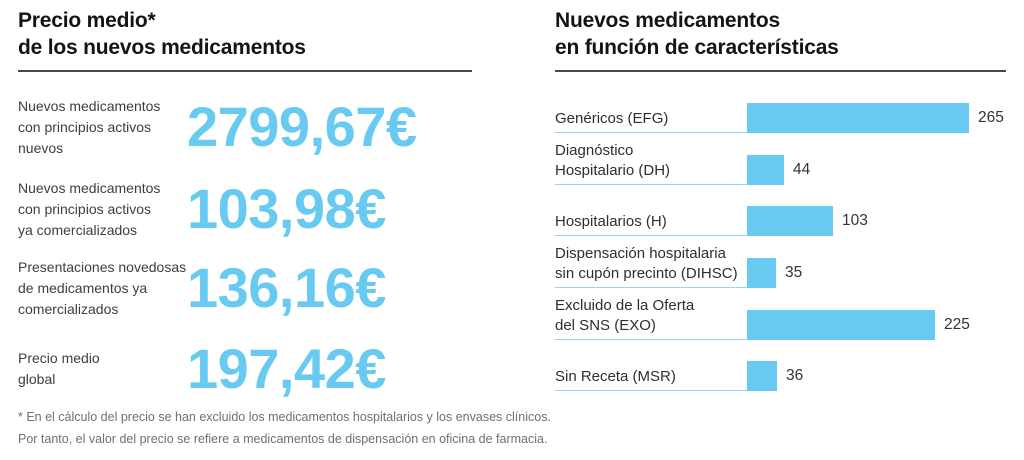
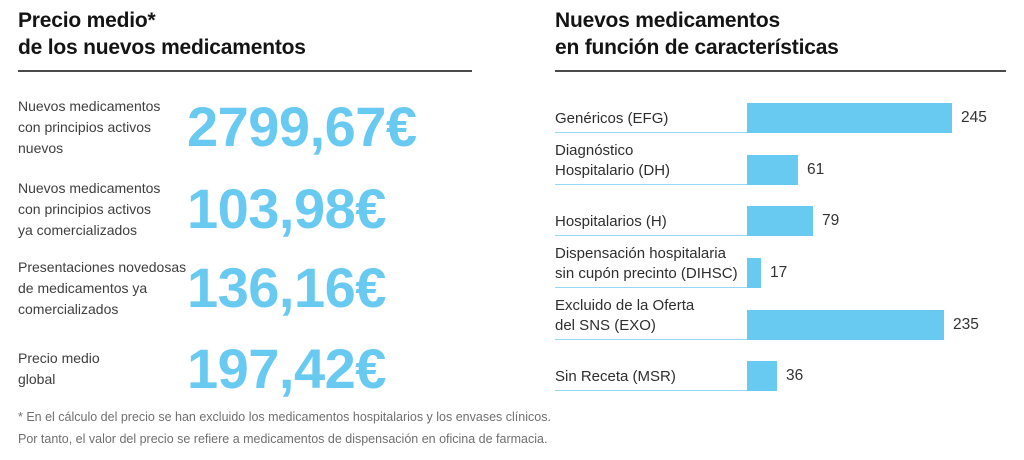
Genéricos (EFG): 265 -> 245
Diagnóstico Hospitalario (DH): 44 -> 61
Hospitalarios (H): 103 -> 79
Dispensación hospitalaria sin cupón precinto (DIHSC): 35 -> 17
Excluido de la Oferta del SNS (EXO): 225 -> 235
